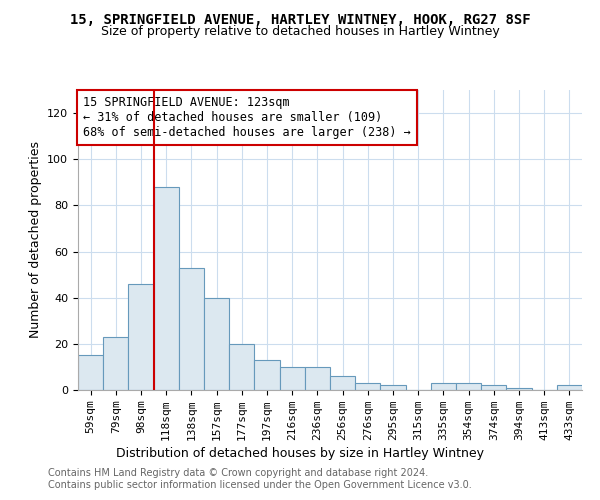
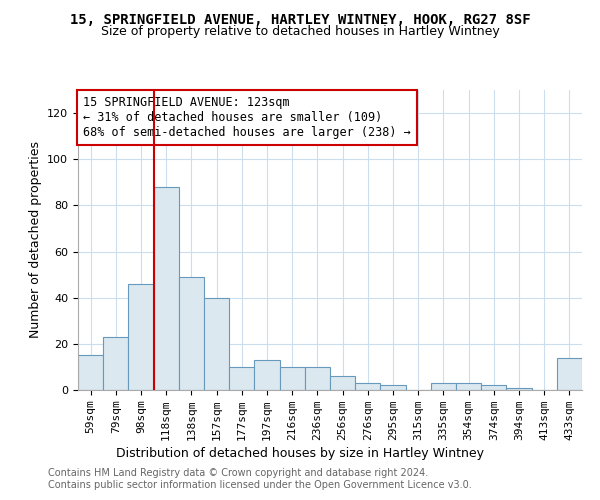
138sqm: 53 -> 49
177sqm: 20 -> 10
433sqm: 2 -> 14
